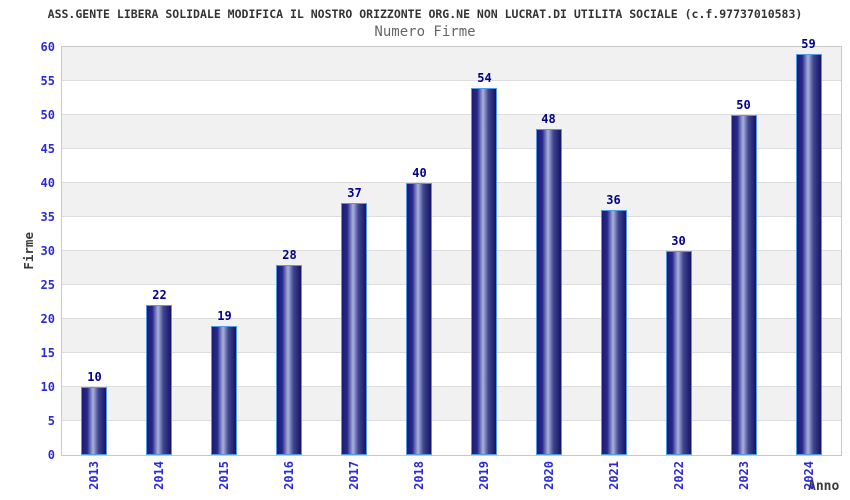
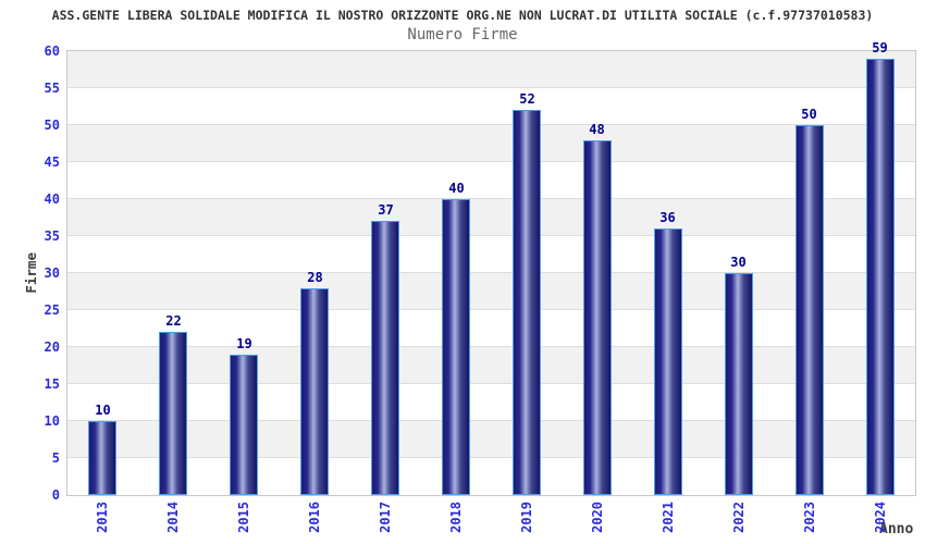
2019: 54 -> 52
